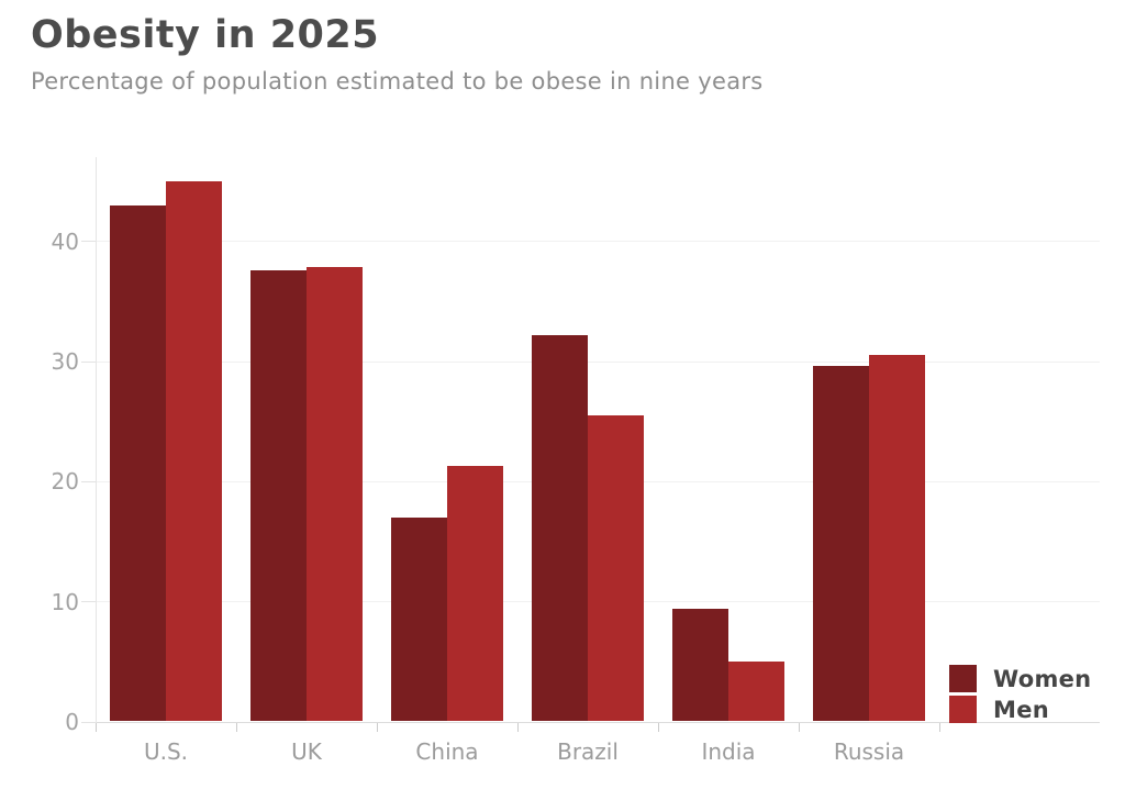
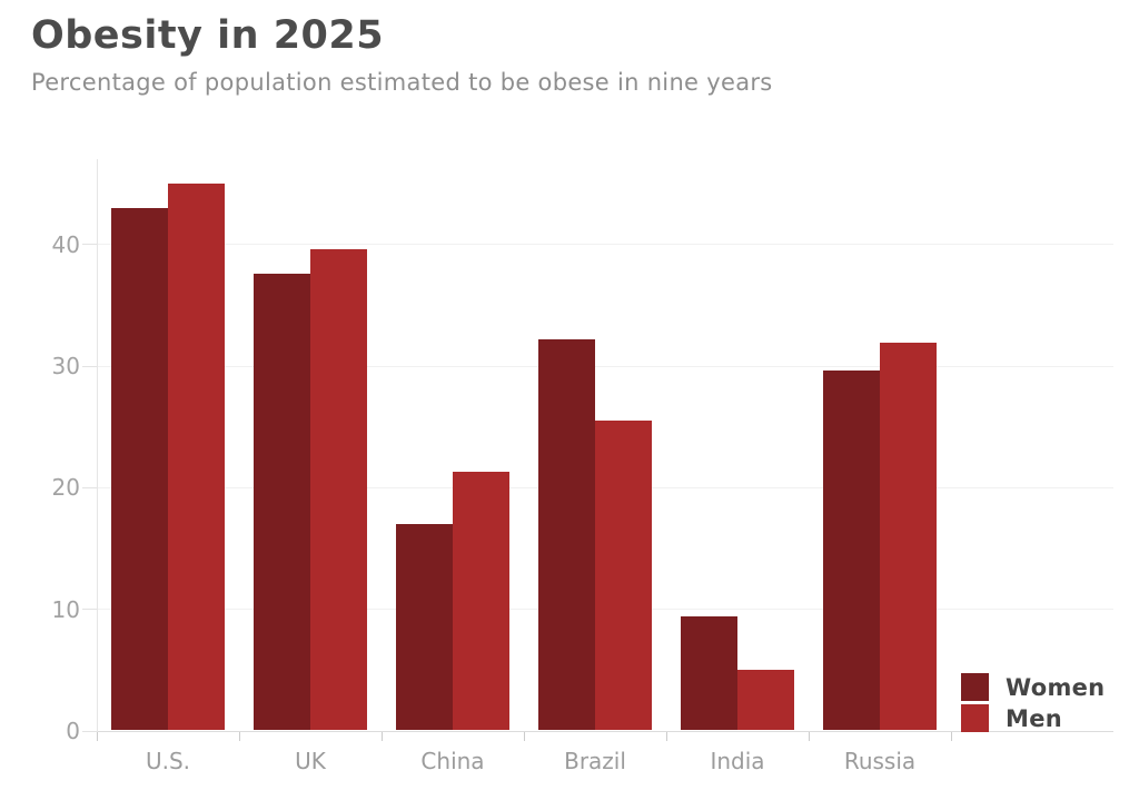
Men/UK: 37.8 -> 39.6
Men/Russia: 30.5 -> 31.9
